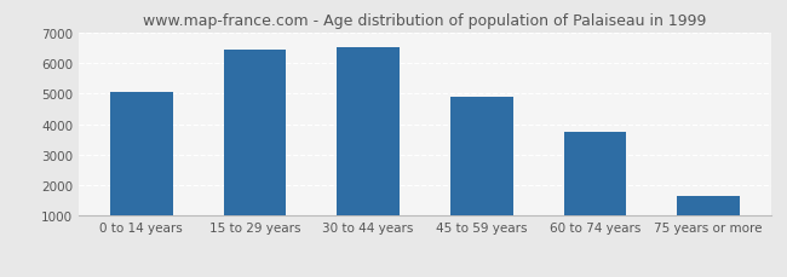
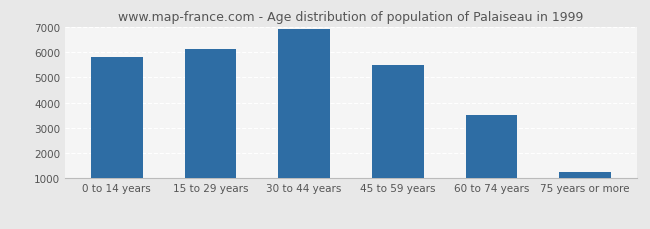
0 to 14 years: 5050 -> 5780
15 to 29 years: 6450 -> 6100
30 to 44 years: 6500 -> 6920
45 to 59 years: 4900 -> 5480
60 to 74 years: 3750 -> 3520
75 years or more: 1650 -> 1260
